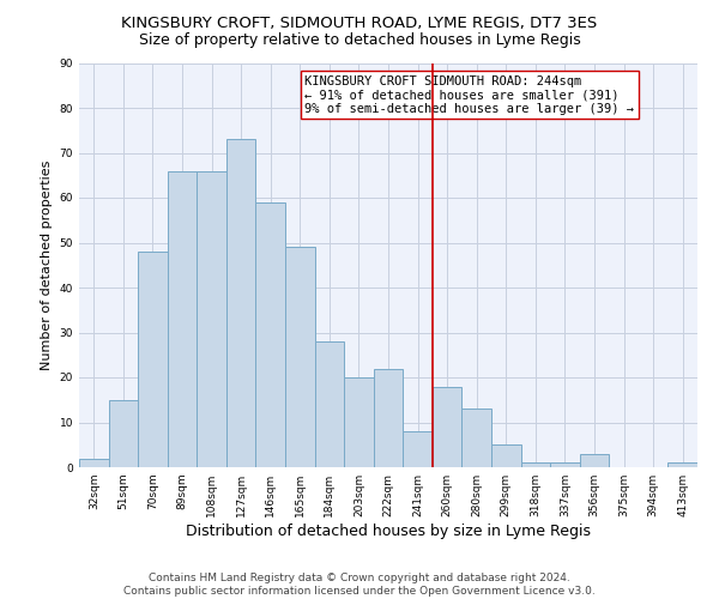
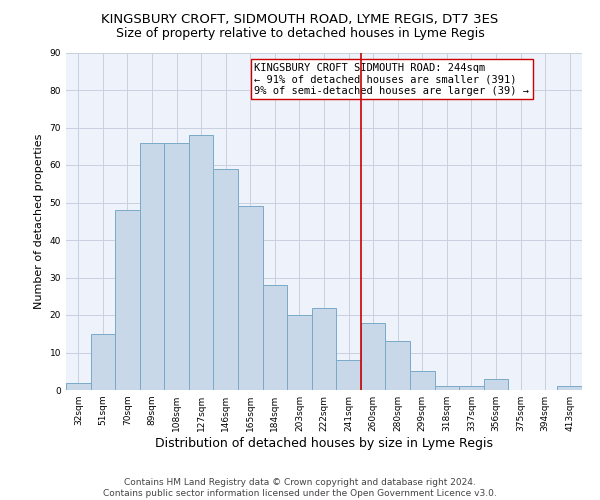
127sqm: 73 -> 68
